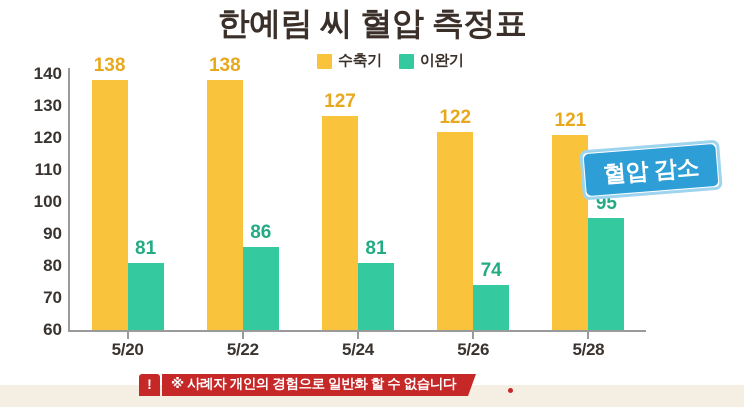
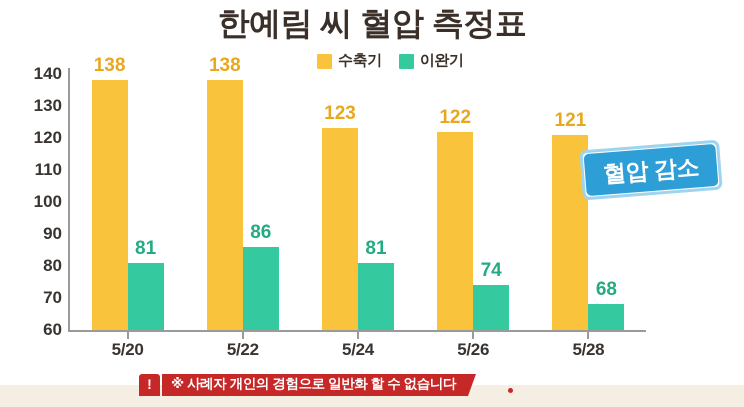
수축기/5/24: 127 -> 123
이완기/5/28: 95 -> 68
